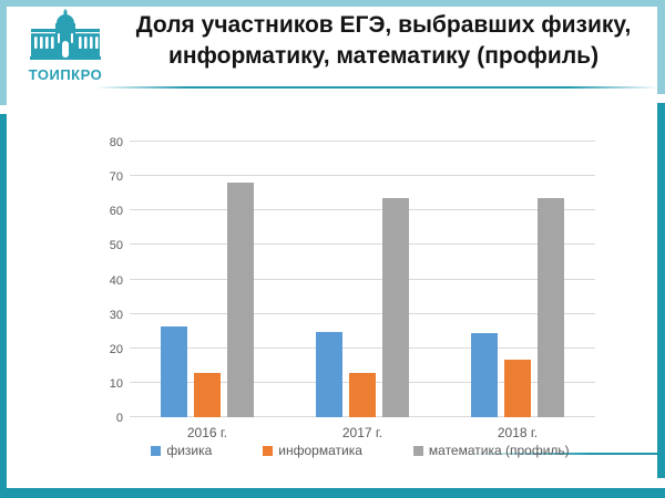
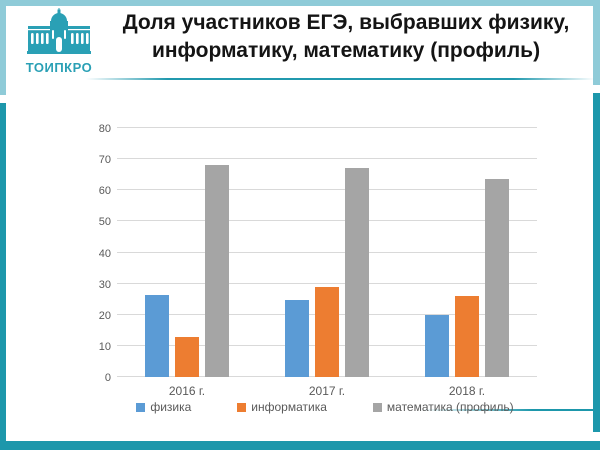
информатика/2017 г.: 13 -> 29
математика (профиль)/2017 г.: 64 -> 67
физика/2018 г.: 24 -> 20
информатика/2018 г.: 17 -> 26
